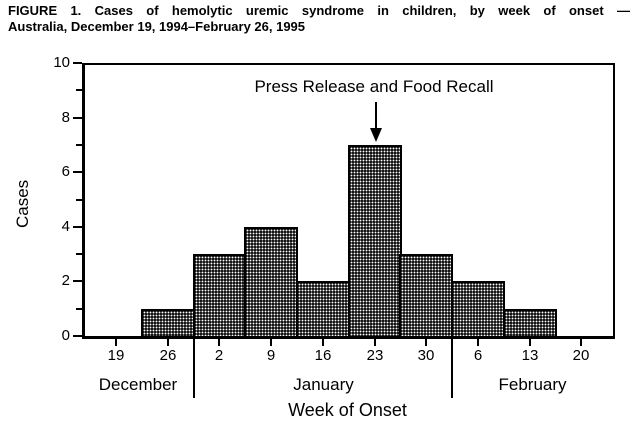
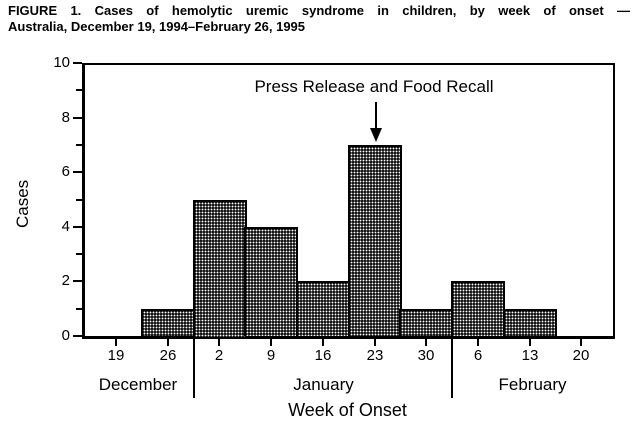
2: 3 -> 5
30: 3 -> 1
